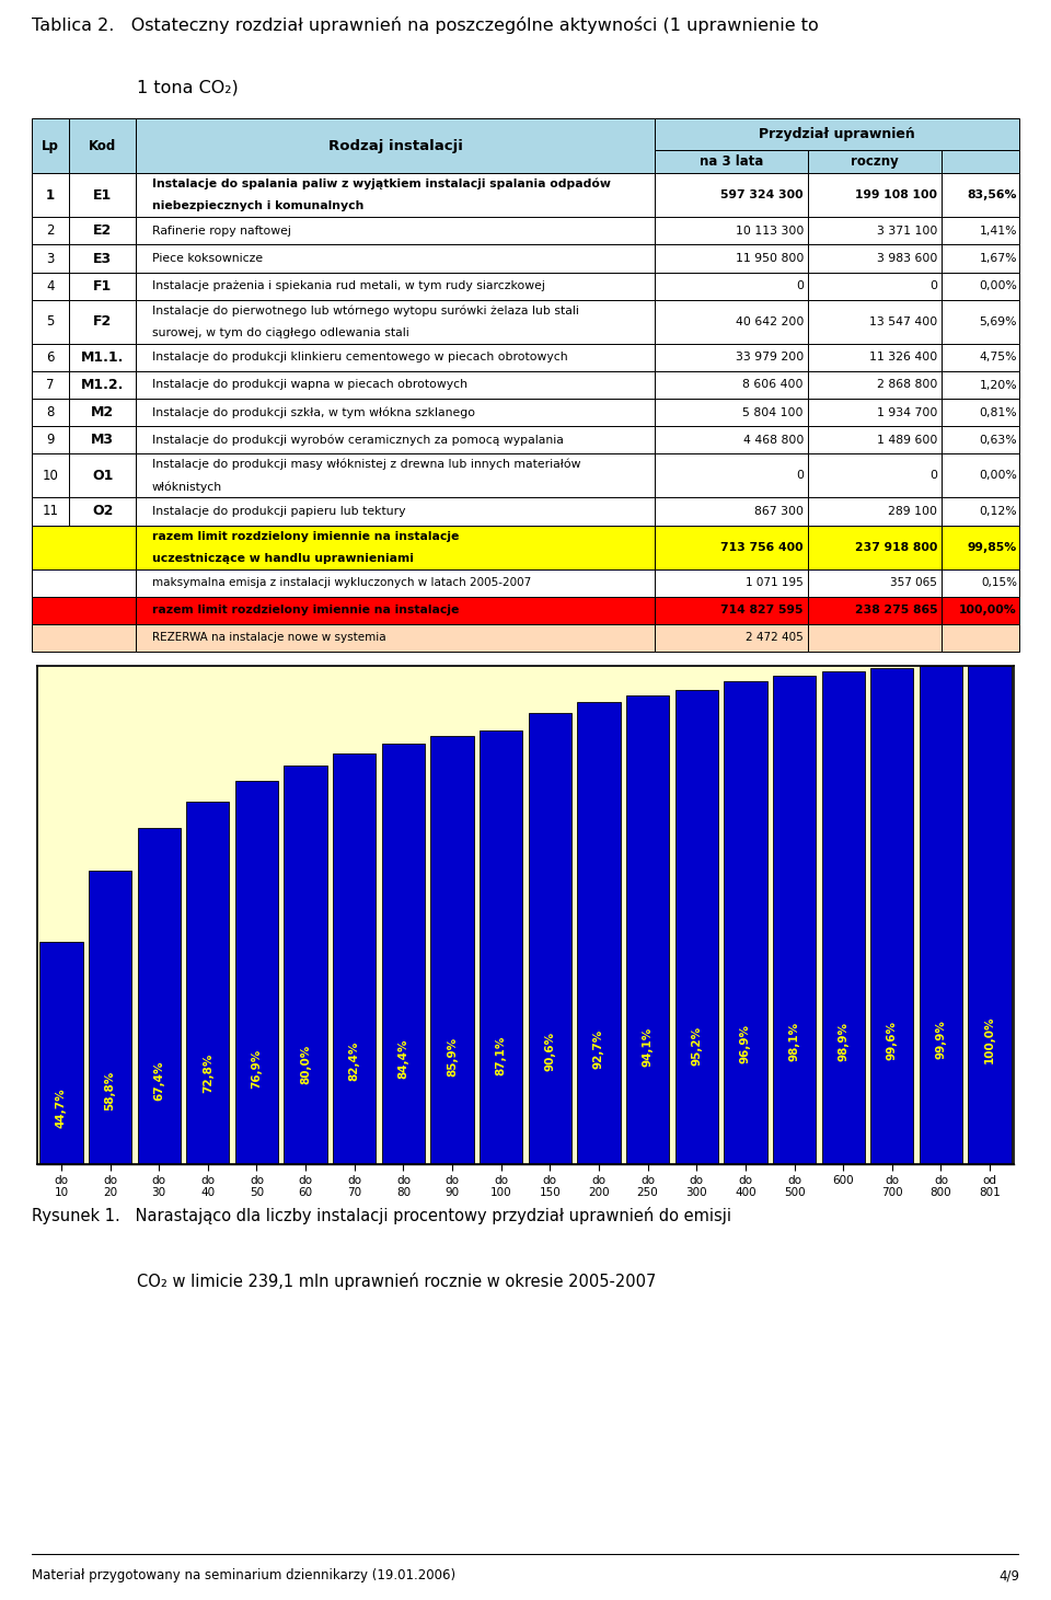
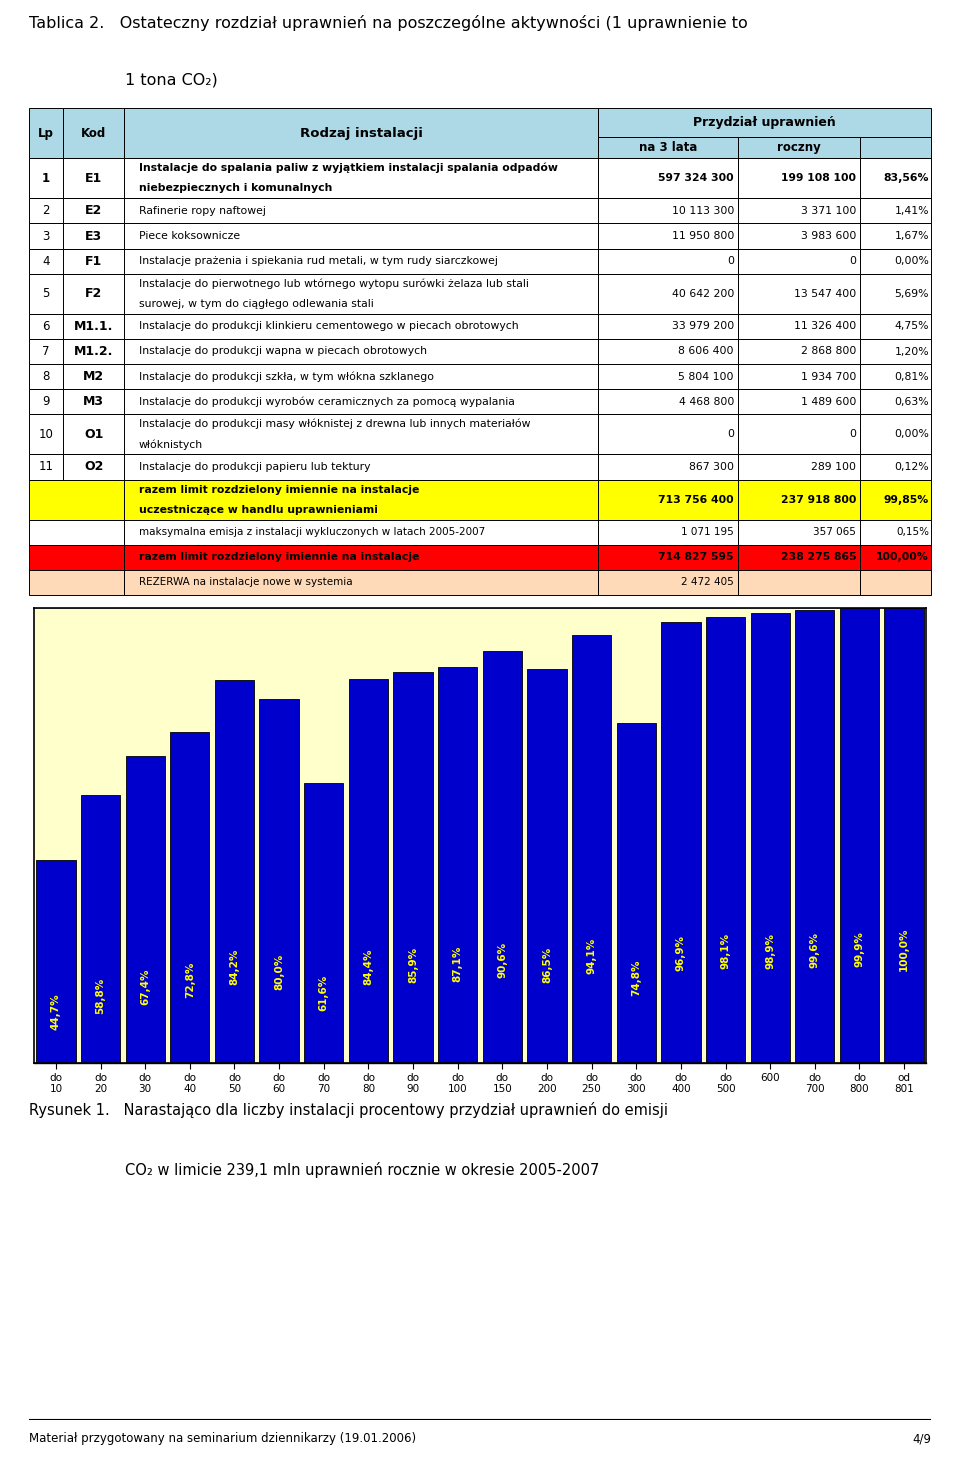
do 50: 76,9% -> 84,2%
do 70: 82,4% -> 61,6%
do 200: 92,7% -> 86,5%
do 300: 95,2% -> 74,8%
